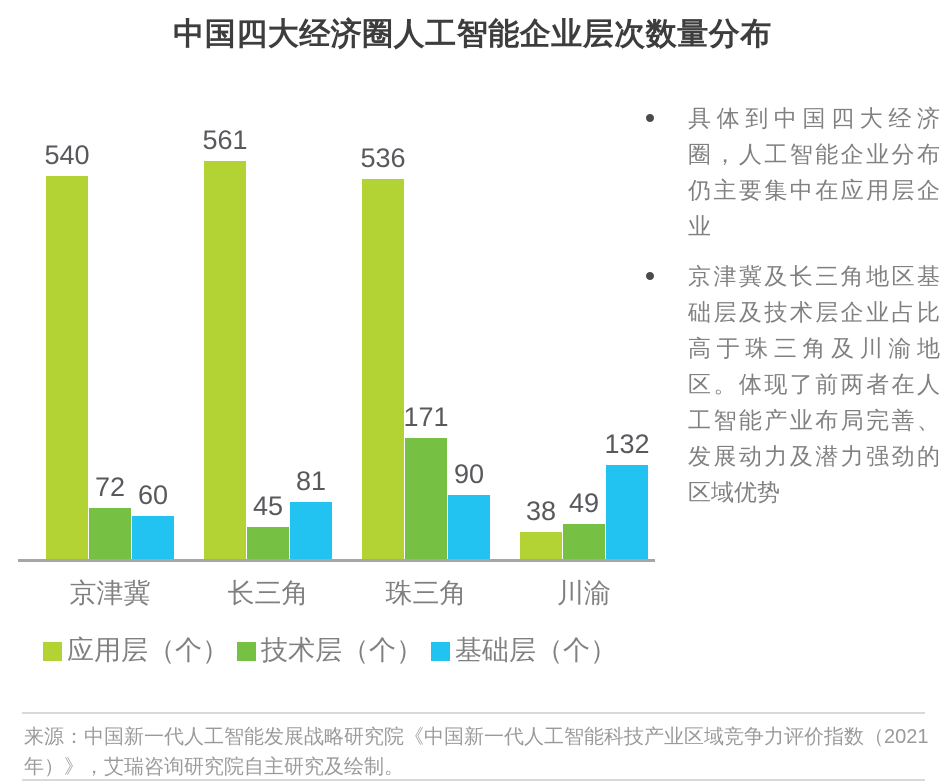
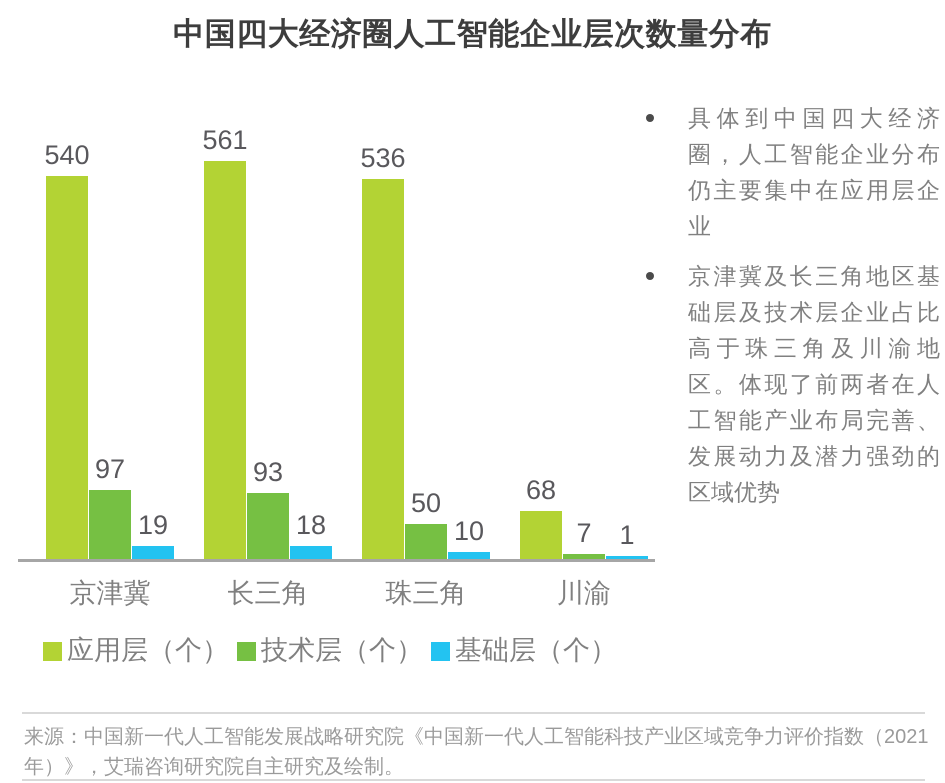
技术层（个）/京津冀: 72 -> 97
基础层（个）/京津冀: 60 -> 19
技术层（个）/长三角: 45 -> 93
基础层（个）/长三角: 81 -> 18
技术层（个）/珠三角: 171 -> 50
基础层（个）/珠三角: 90 -> 10
应用层（个）/川渝: 38 -> 68
技术层（个）/川渝: 49 -> 7
基础层（个）/川渝: 132 -> 1
